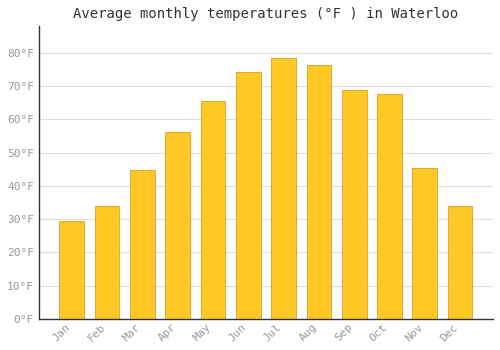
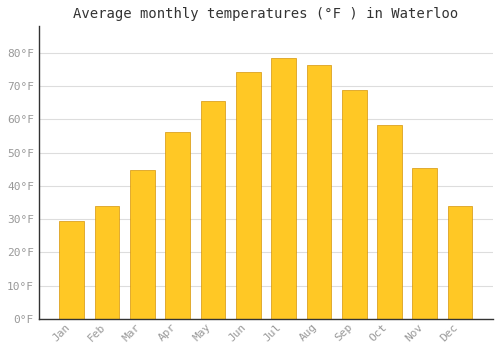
Oct: 67.5°F -> 58.3°F
